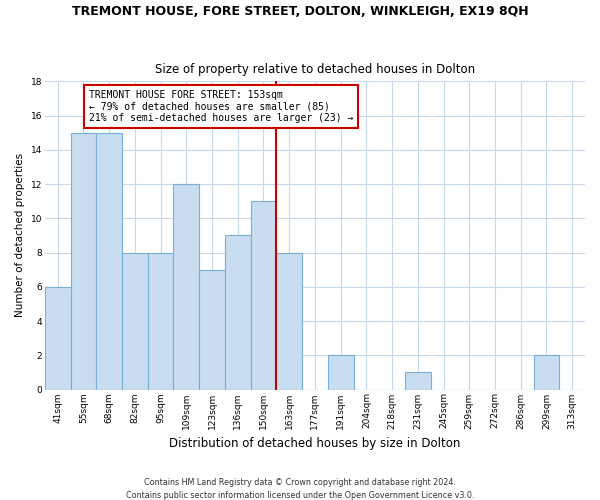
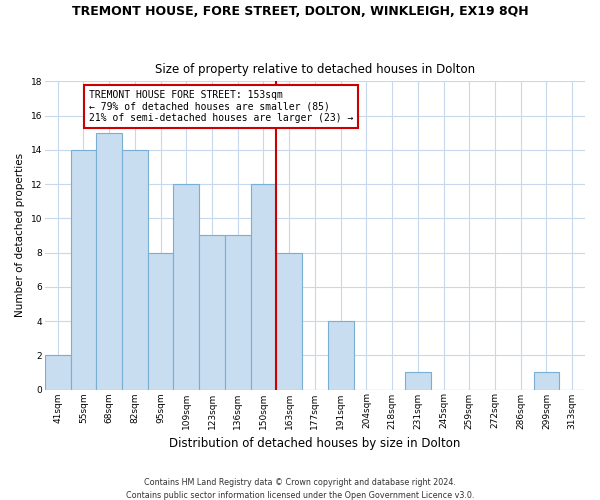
41sqm: 6 -> 2
55sqm: 15 -> 14
82sqm: 8 -> 14
123sqm: 7 -> 9
150sqm: 11 -> 12
191sqm: 2 -> 4
299sqm: 2 -> 1
